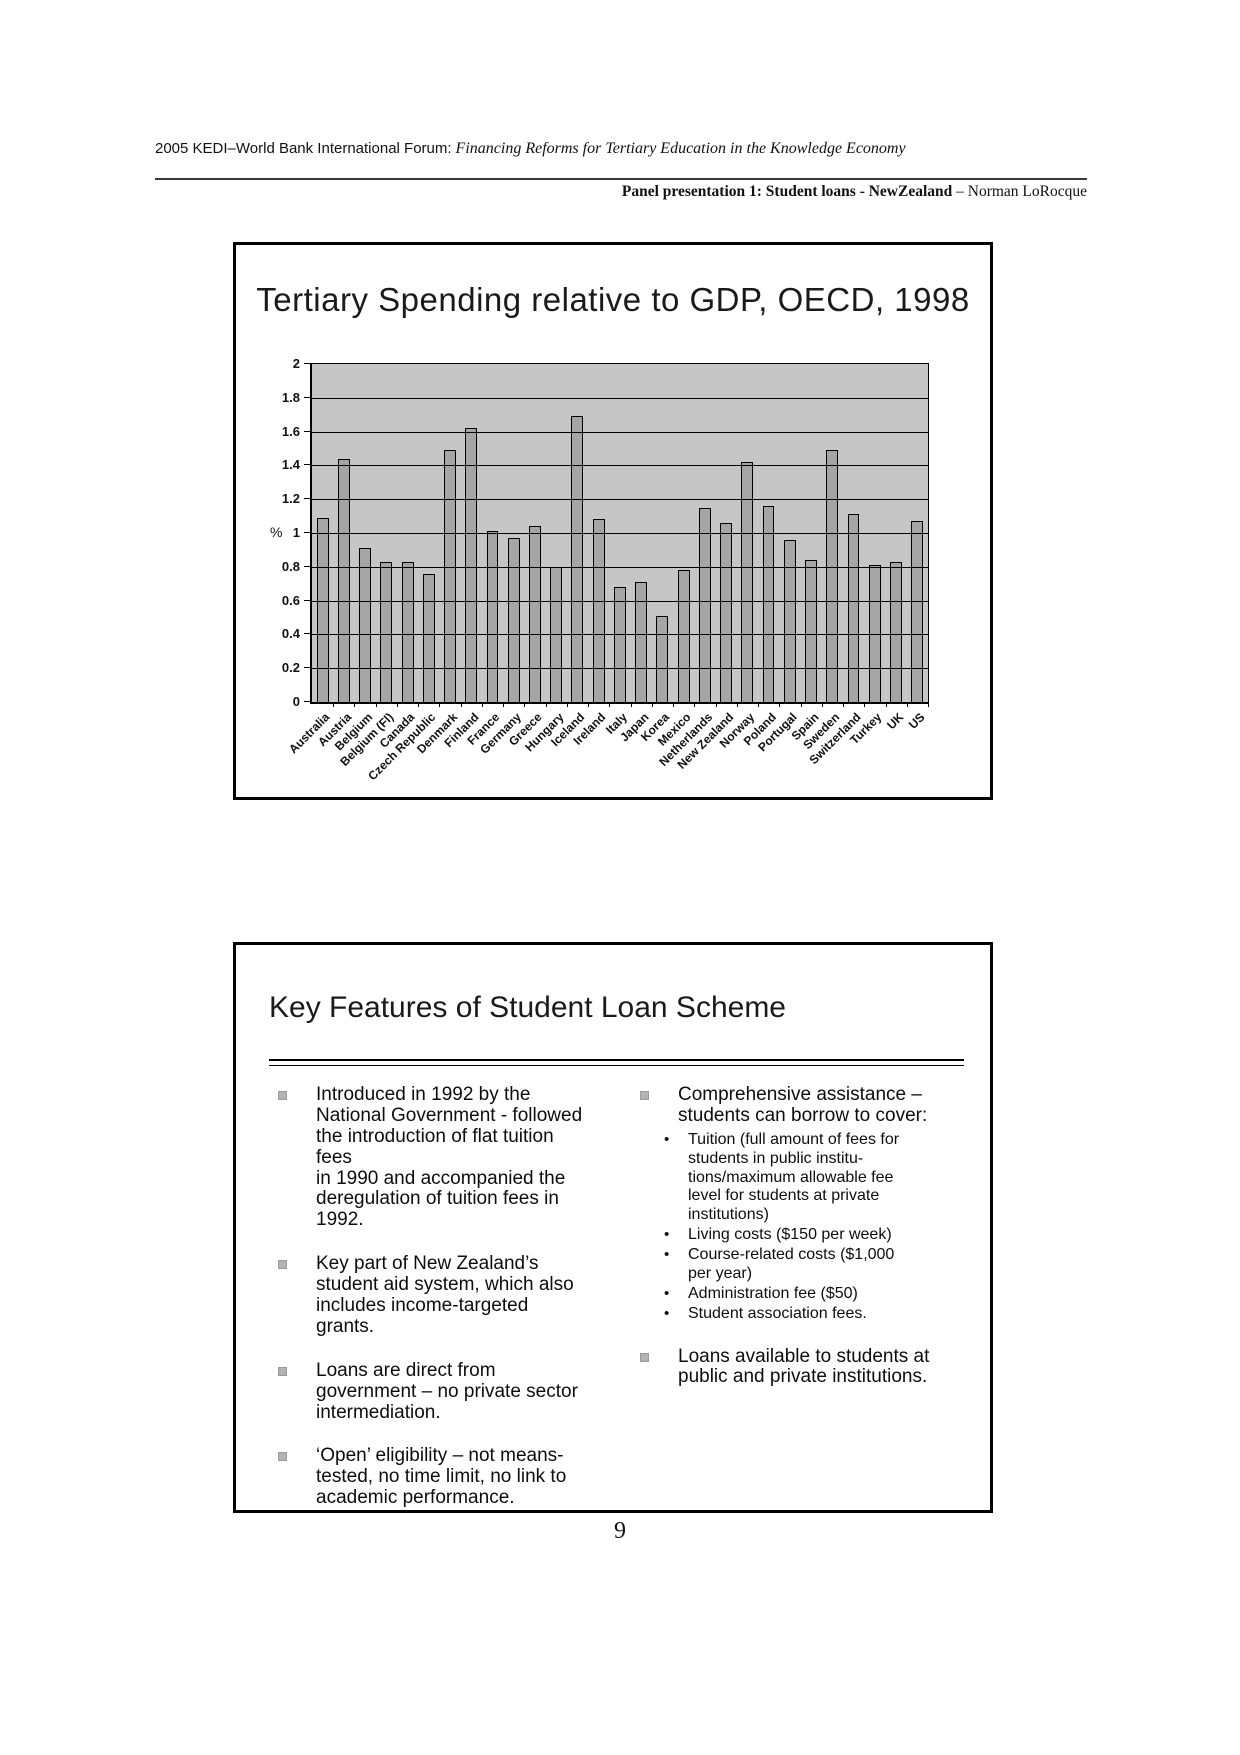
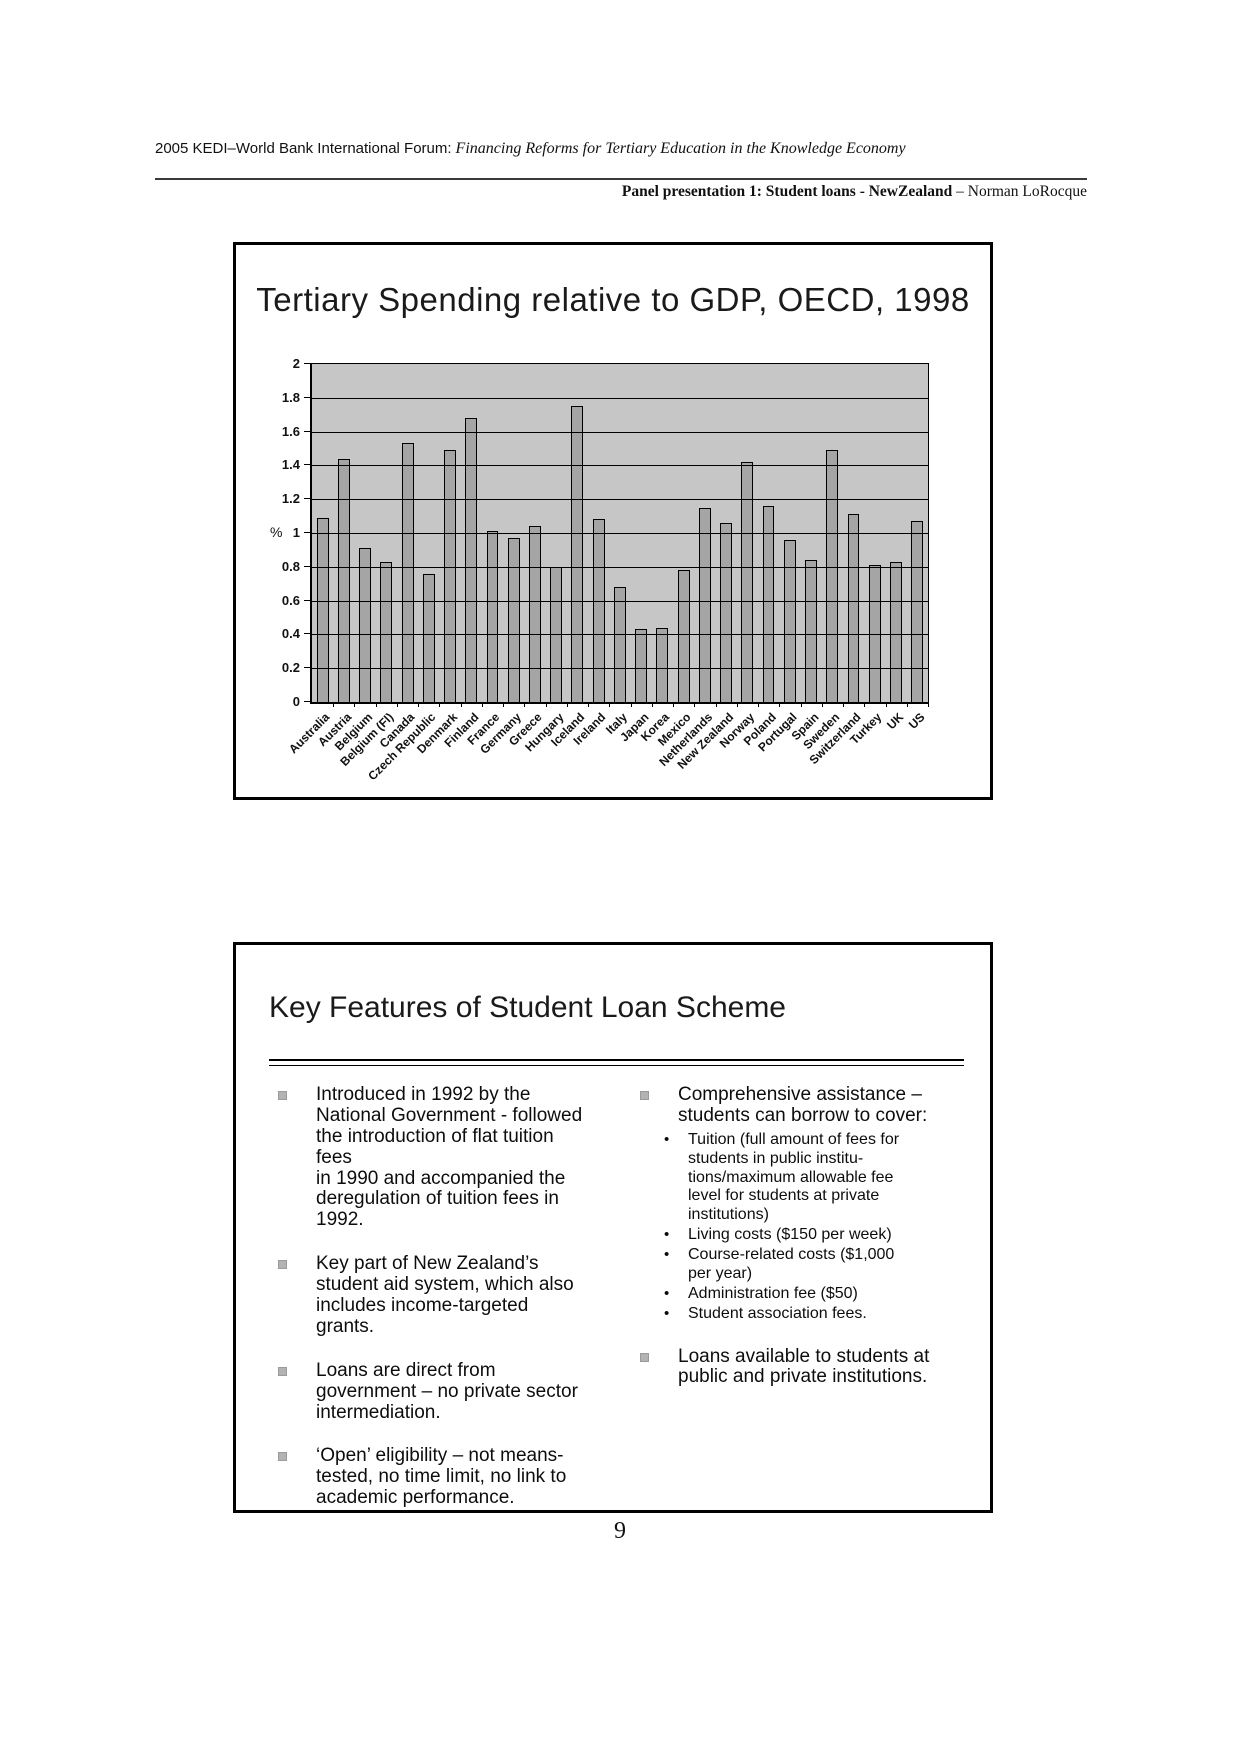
Canada: 0.83 -> 1.53
Finland: 1.62 -> 1.68
Iceland: 1.69 -> 1.75
Japan: 0.71 -> 0.43
Korea: 0.51 -> 0.44
